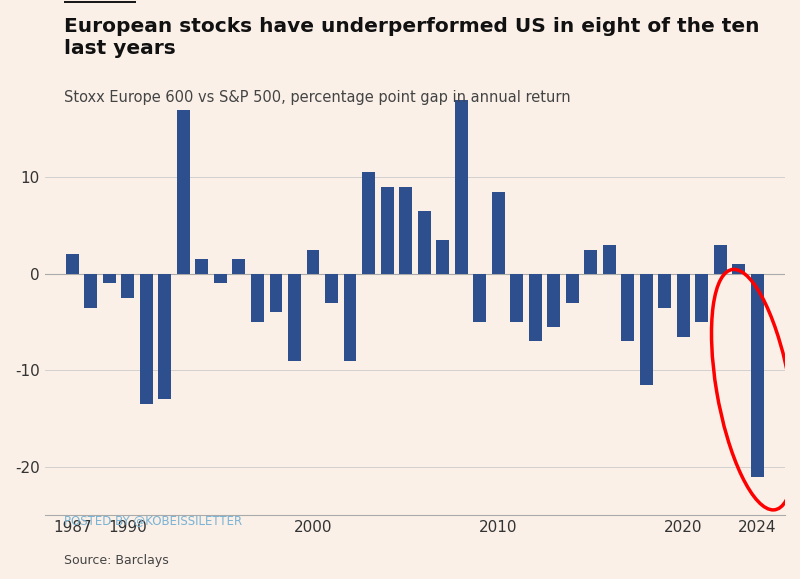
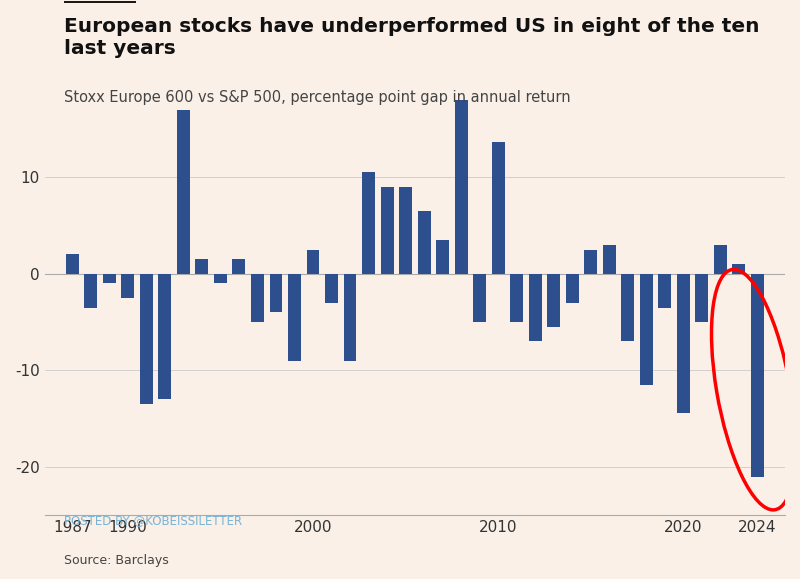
2010: 8.5 -> 13.6
2020: -6.5 -> -14.4
